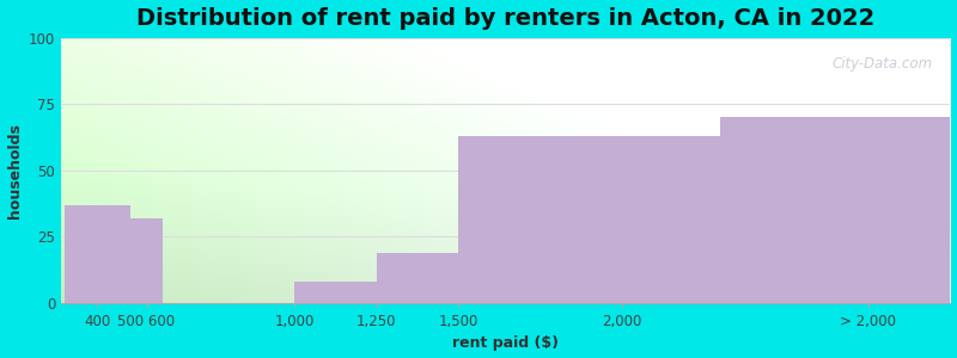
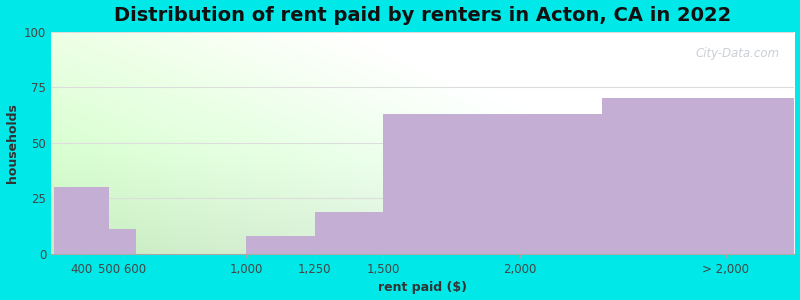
400: 37 -> 30
500 600: 32 -> 11
